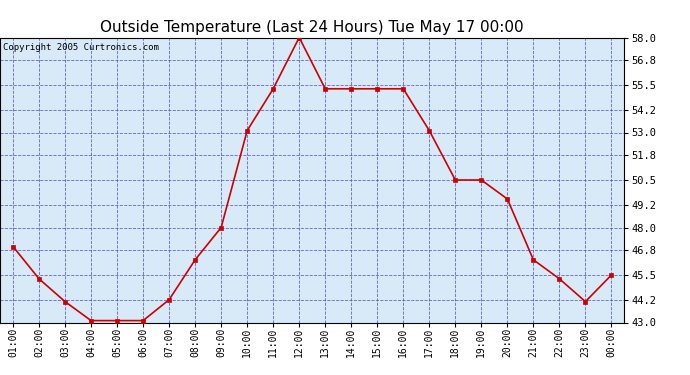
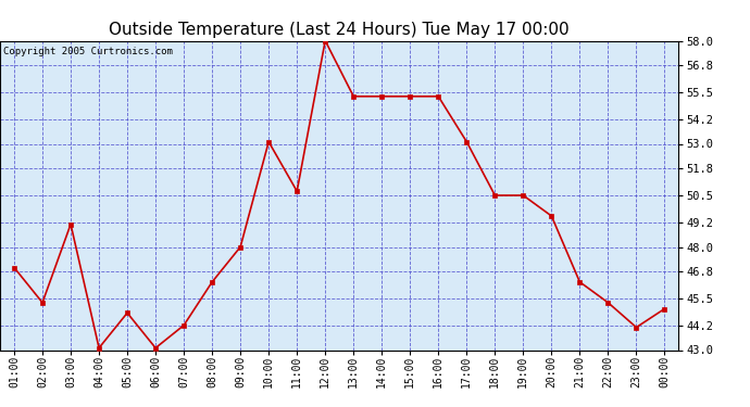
03:00: 44.1 -> 49.1
05:00: 43.1 -> 44.8
11:00: 55.3 -> 50.7
00:00: 45.5 -> 45.0
